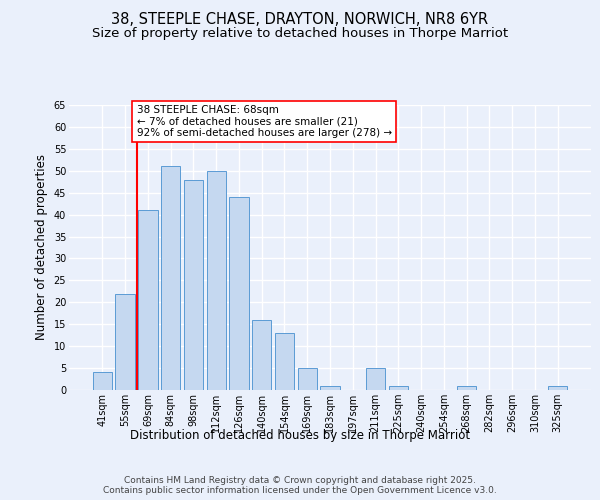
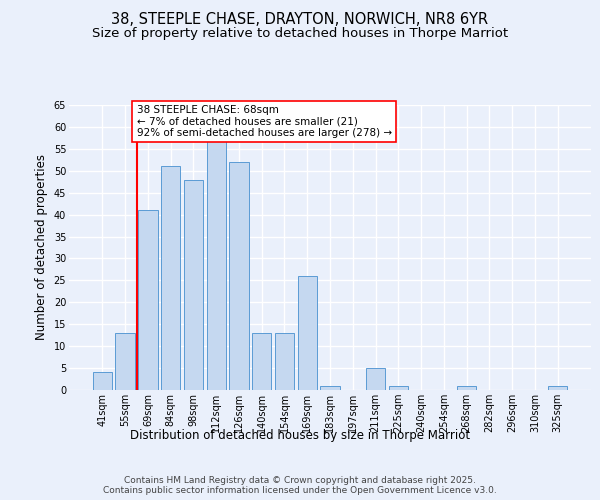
55sqm: 22 -> 13
112sqm: 50 -> 57
126sqm: 44 -> 52
140sqm: 16 -> 13
169sqm: 5 -> 26
